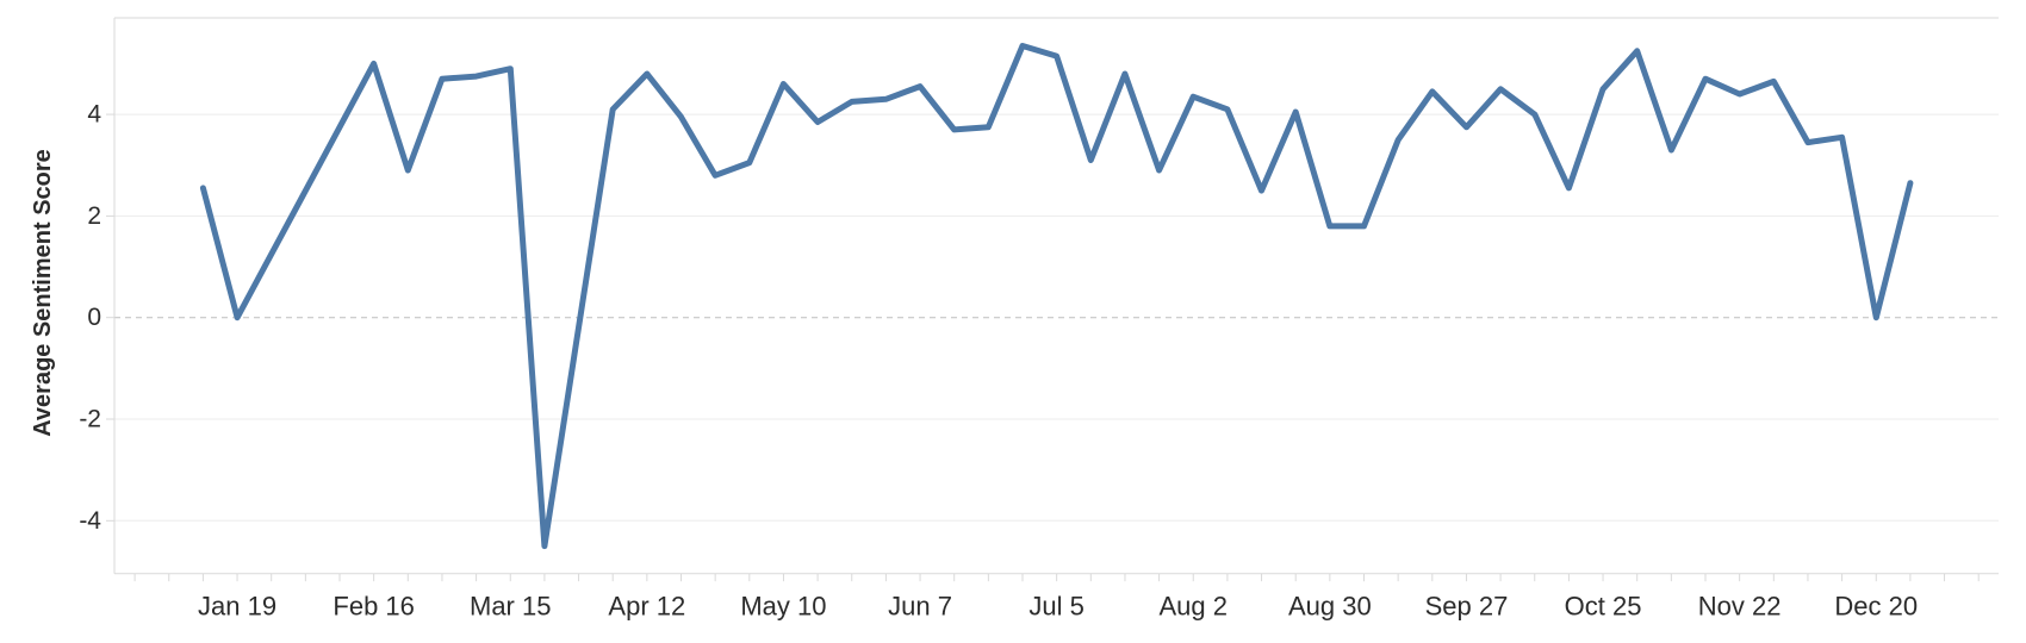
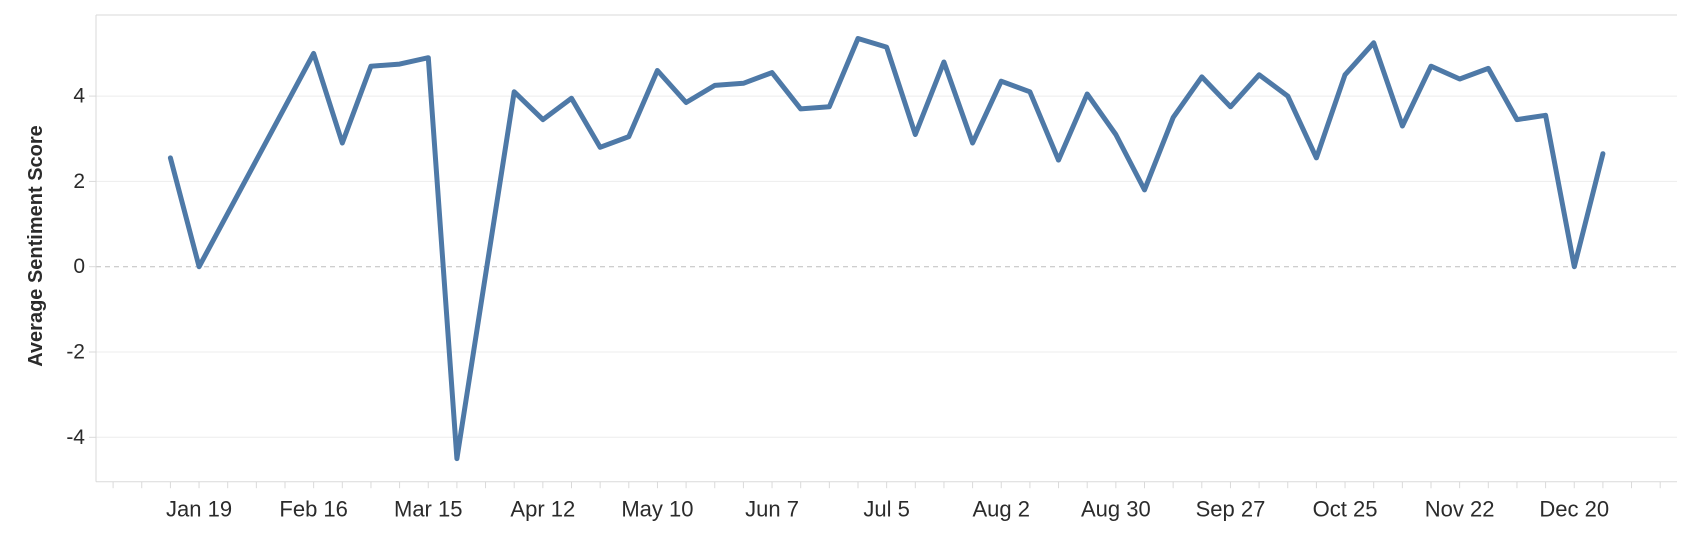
Apr 12: 4.8 -> 3.5
Aug 30: 1.8 -> 3.1
